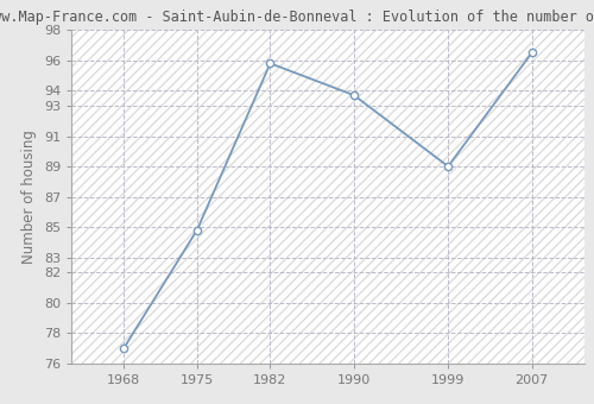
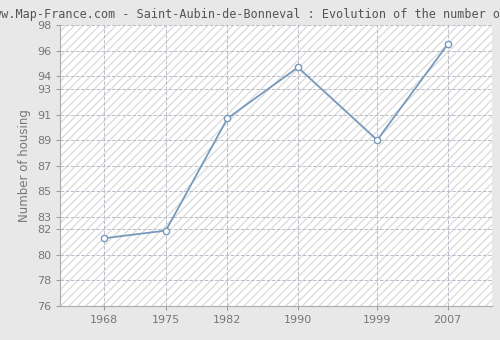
1968: 77.0 -> 81.3
1975: 84.8 -> 81.9
1982: 95.8 -> 90.7
1990: 93.7 -> 94.7
